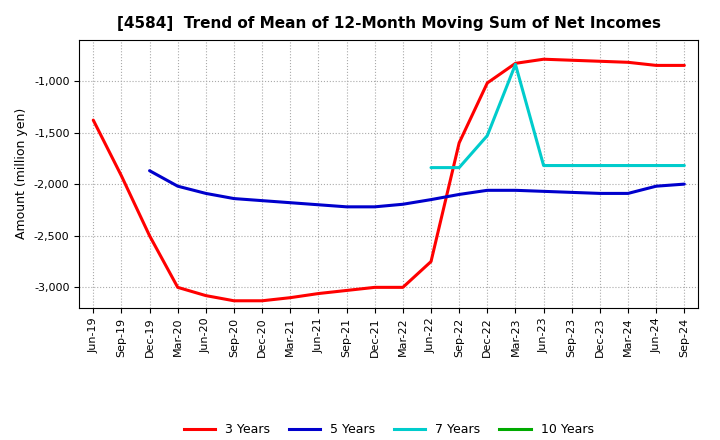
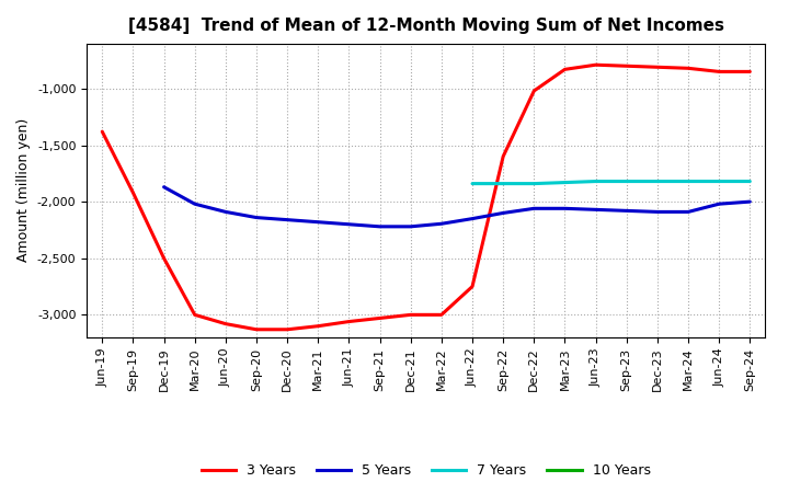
7 Years/Dec-22: -1,530 -> -1,840
7 Years/Mar-23: -840 -> -1,830
